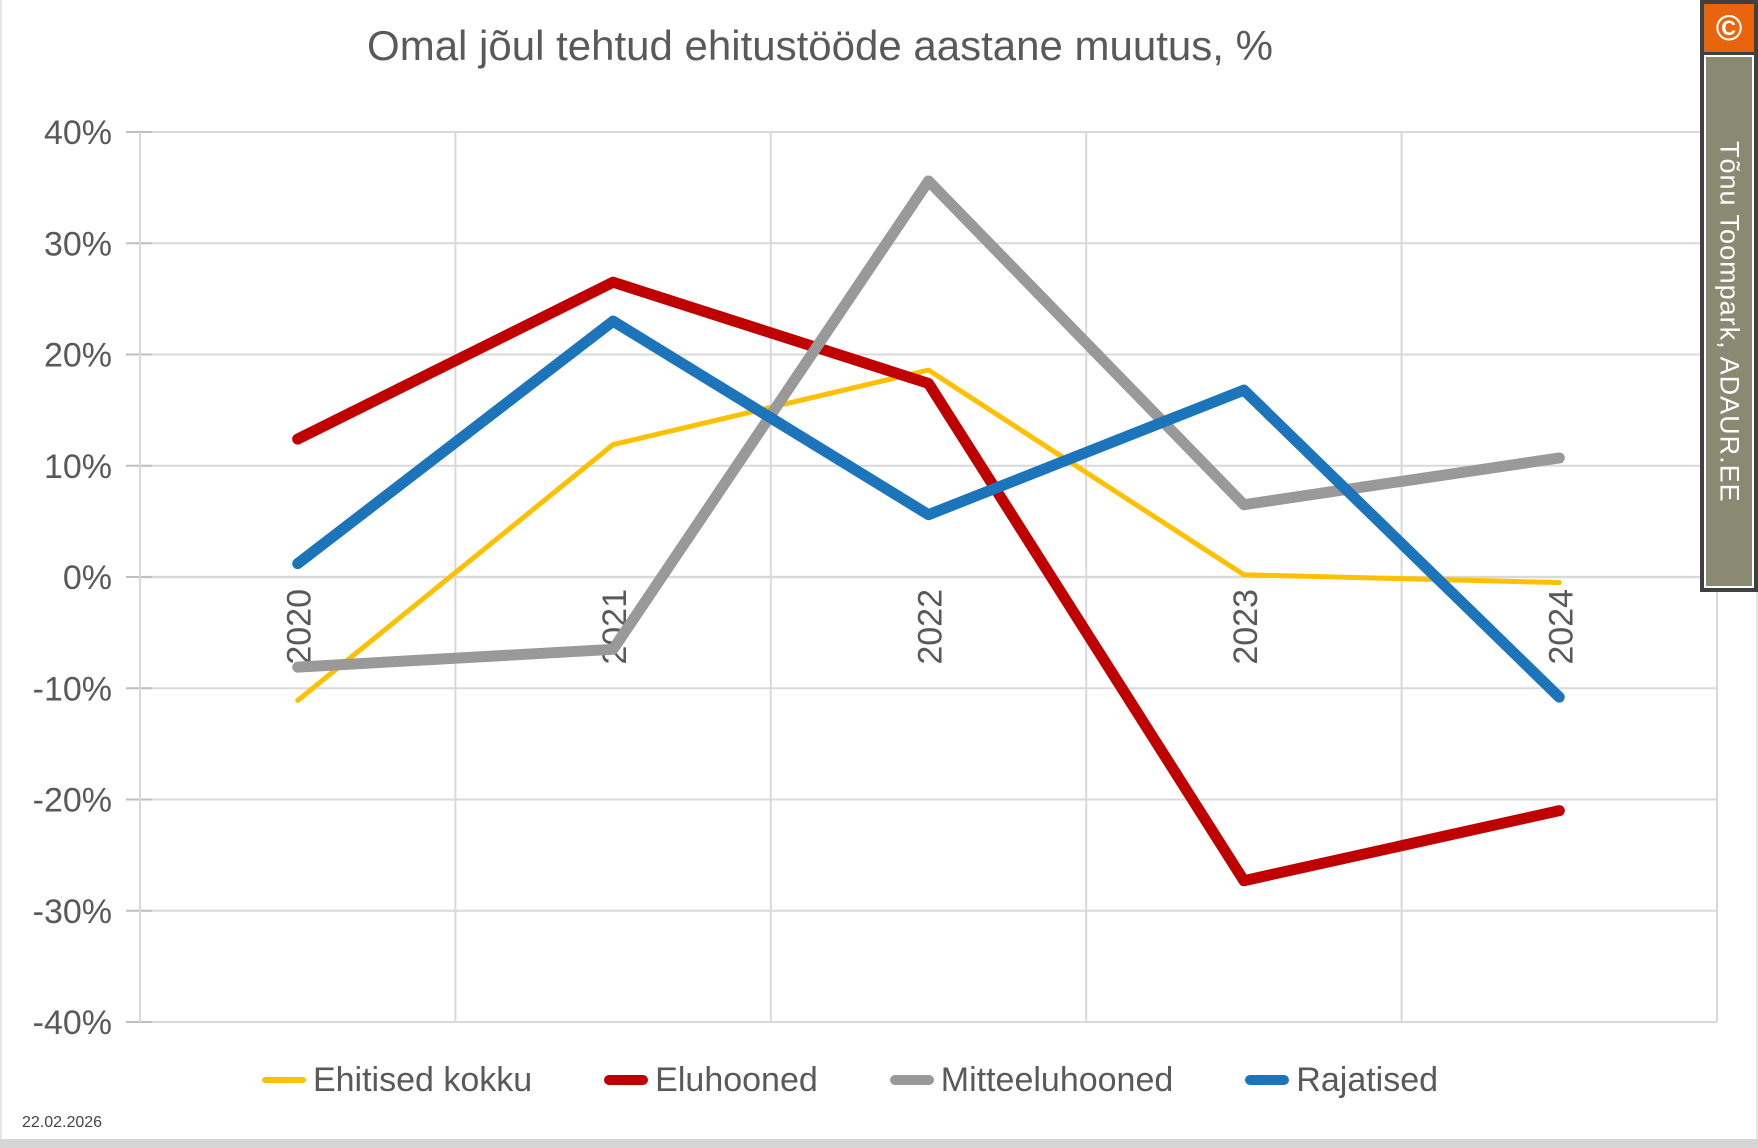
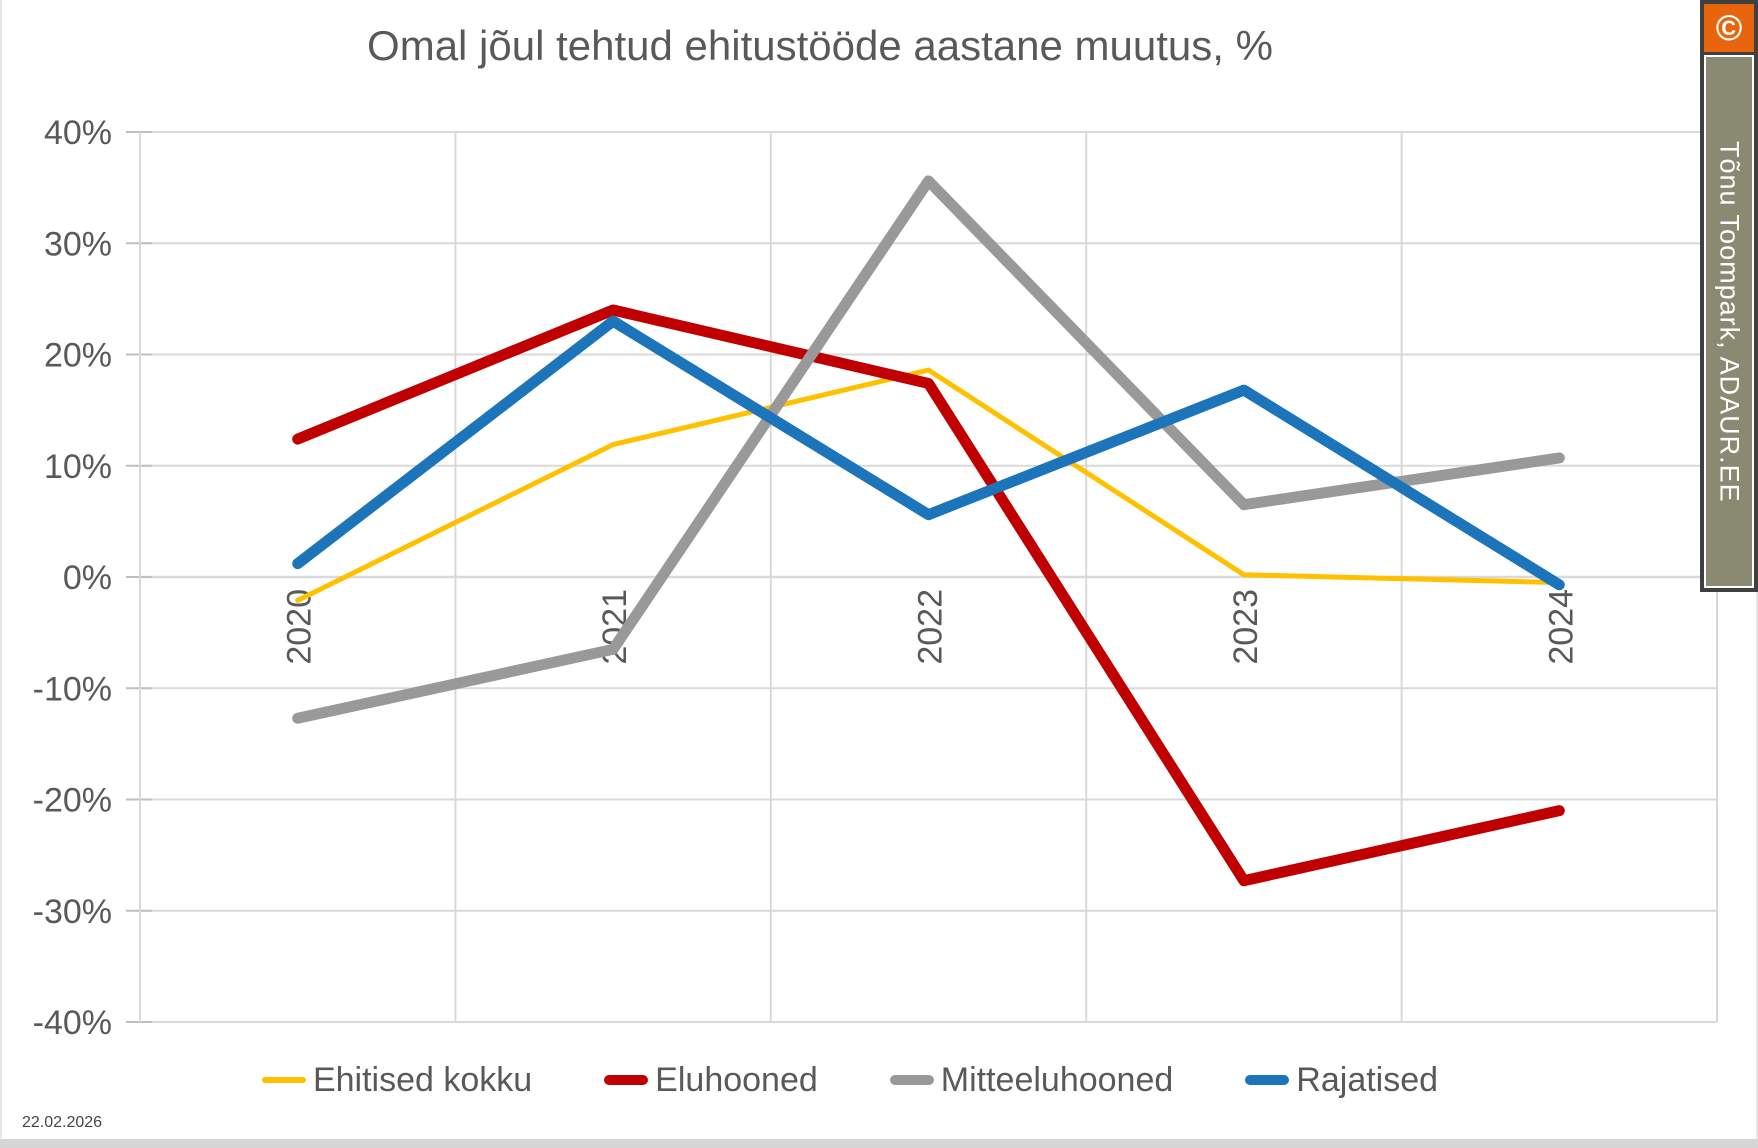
Ehitised kokku/2020: -11.1% -> -2.1%
Mitteeluhooned/2020: -8.1% -> -12.7%
Eluhooned/2021: 26.5% -> 24.0%
Rajatised/2024: -10.8% -> -0.7%
